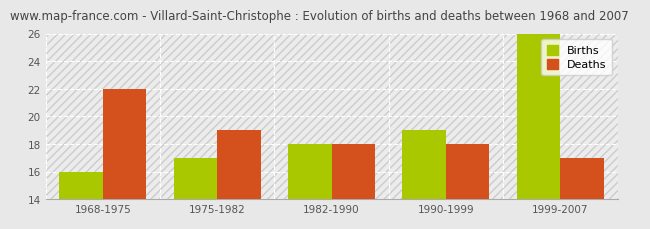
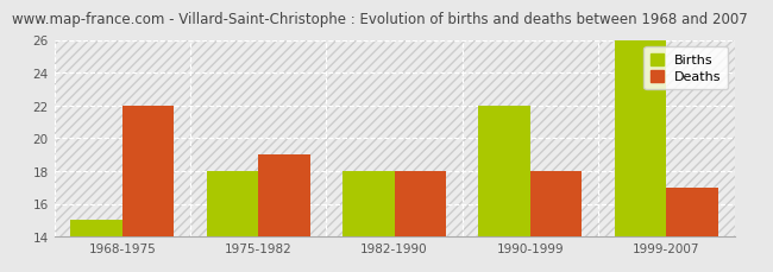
Births/1968-1975: 16 -> 15
Births/1975-1982: 17 -> 18
Births/1990-1999: 19 -> 22
